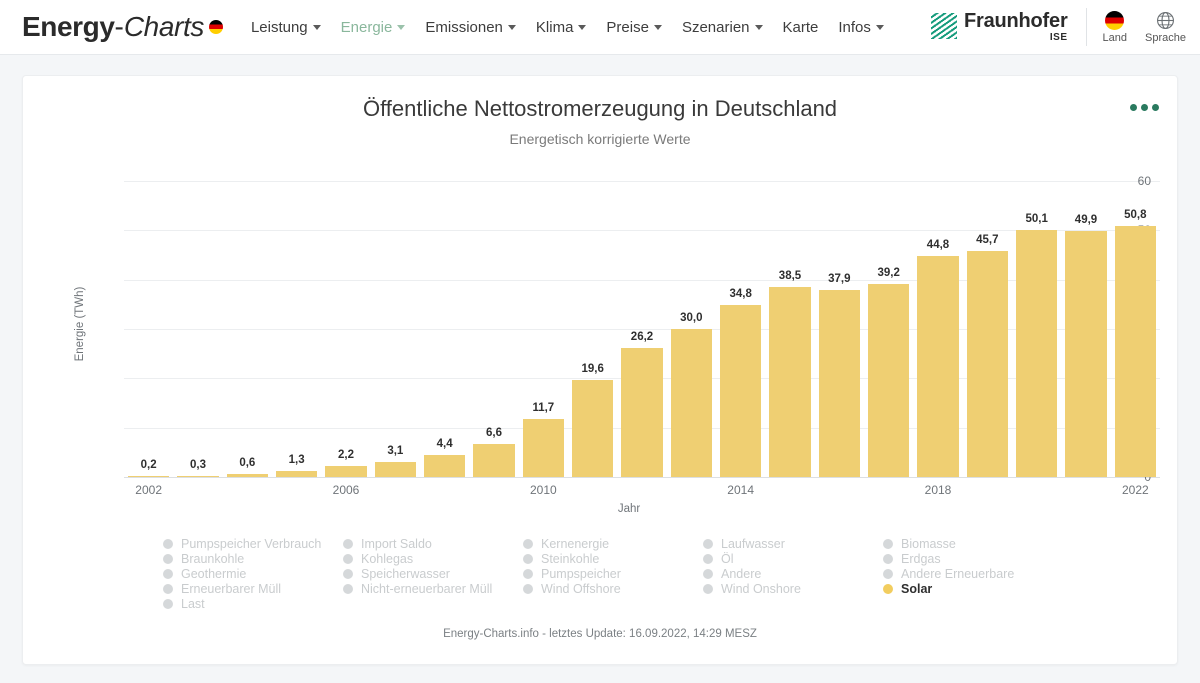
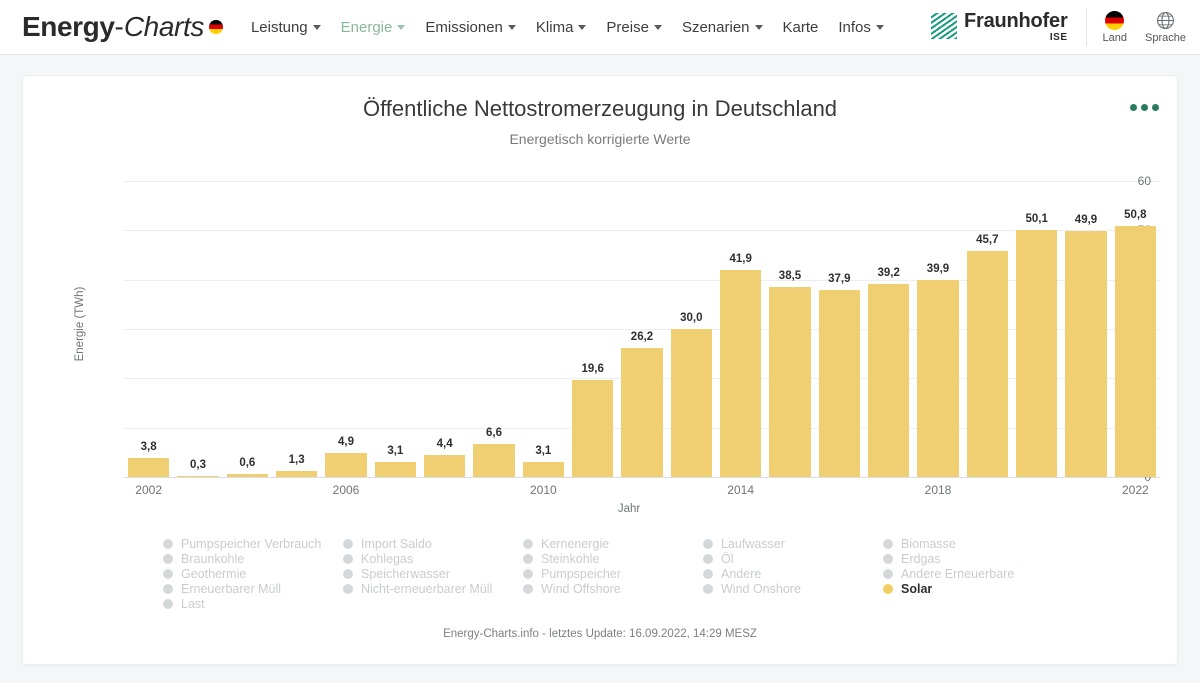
2002: 0,2 -> 3,8
2006: 2,2 -> 4,9
2010: 11,7 -> 3,1
2014: 34,8 -> 41,9
2018: 44,8 -> 39,9
